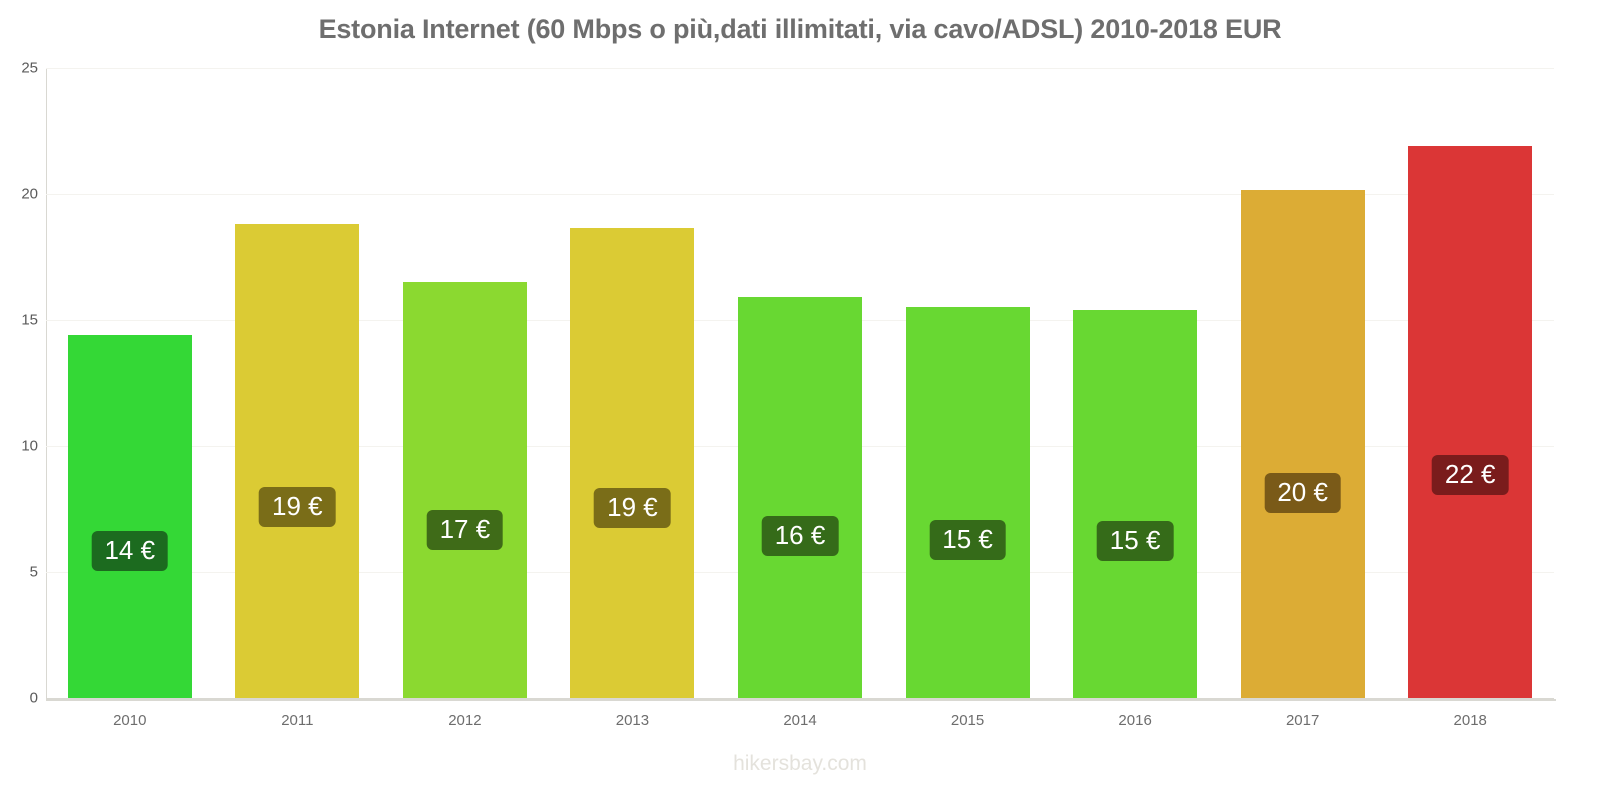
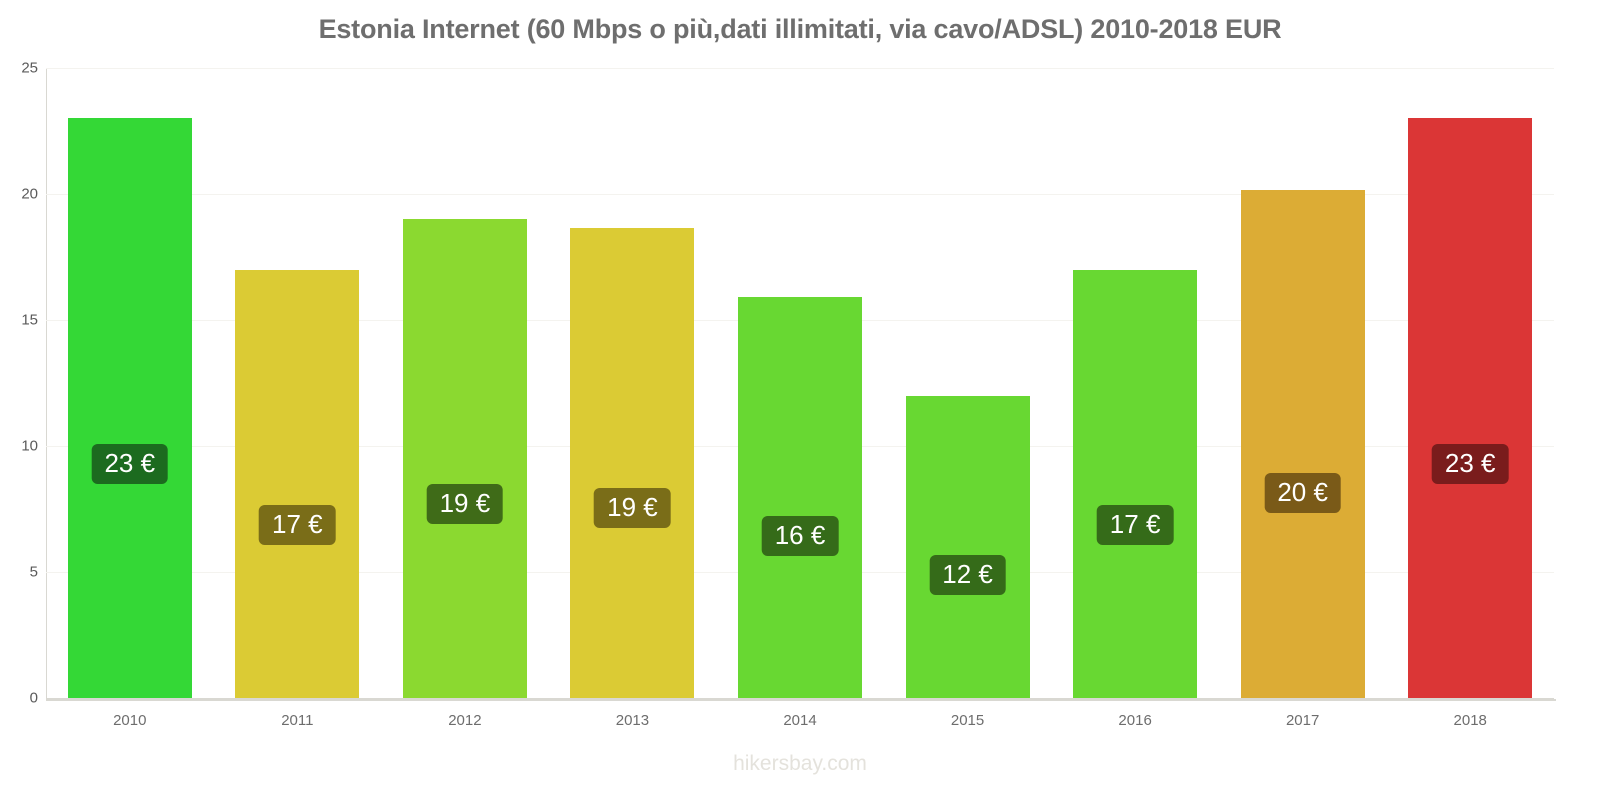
2010: 14 -> 23
2011: 19 -> 17
2012: 17 -> 19
2015: 15 -> 12
2016: 15 -> 17
2018: 22 -> 23
